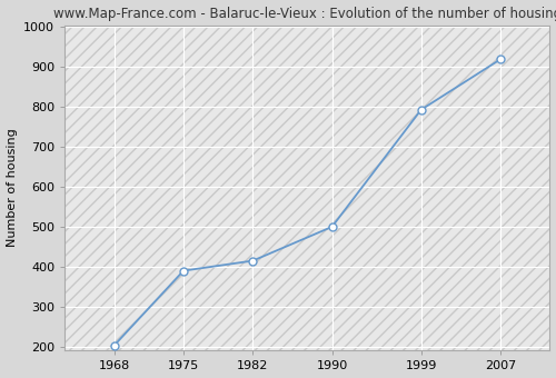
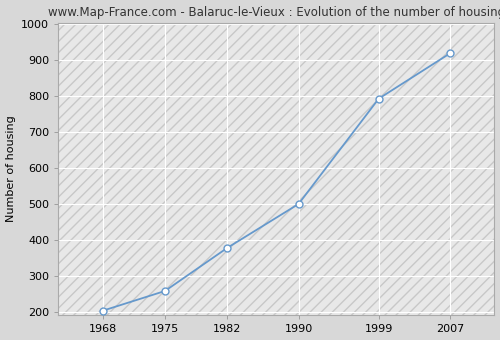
1975: 390 -> 258
1982: 415 -> 378
